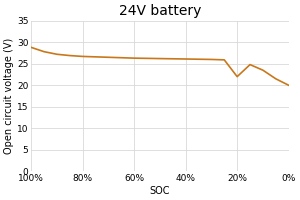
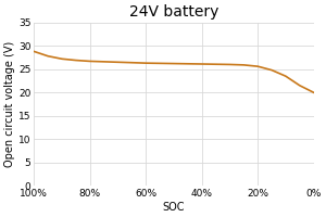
20%: 22.0 -> 25.6
